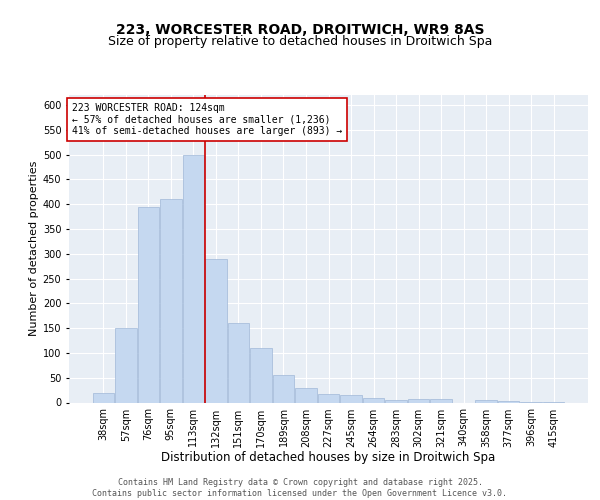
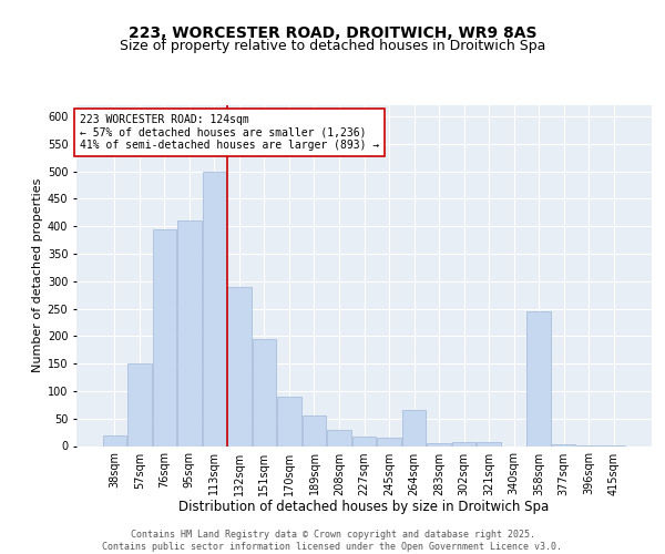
151sqm: 160 -> 195
170sqm: 110 -> 90
264sqm: 10 -> 65
358sqm: 5 -> 245
